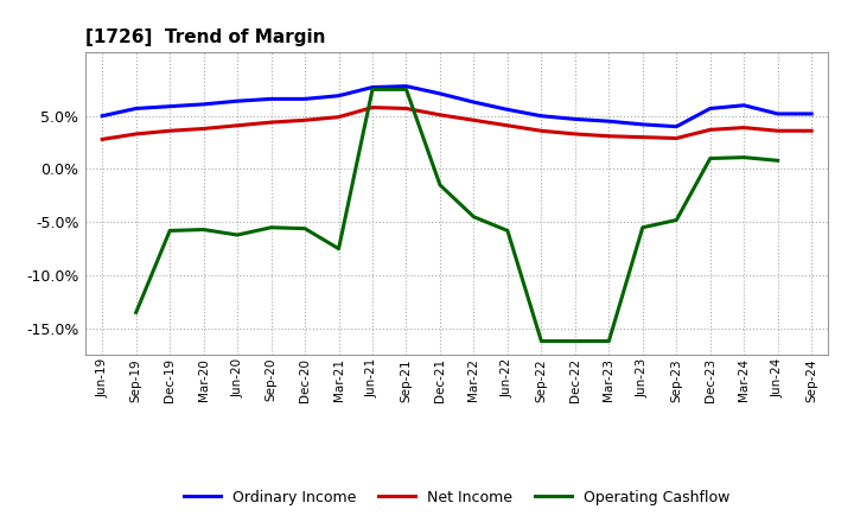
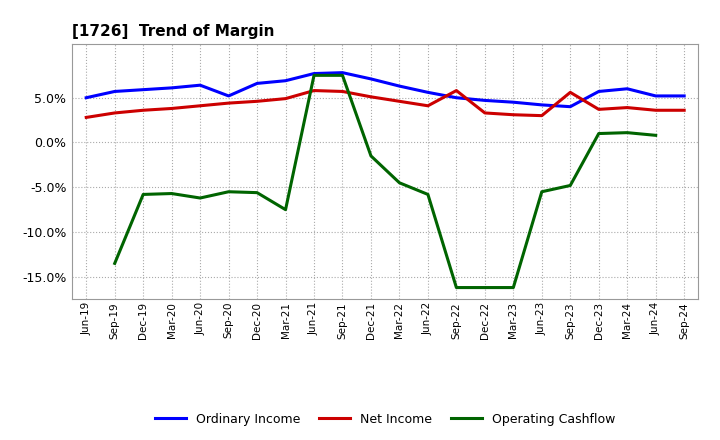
Ordinary Income/Sep-20: 6.6% -> 5.2%
Net Income/Sep-22: 3.6% -> 5.8%
Net Income/Sep-23: 2.9% -> 5.6%
